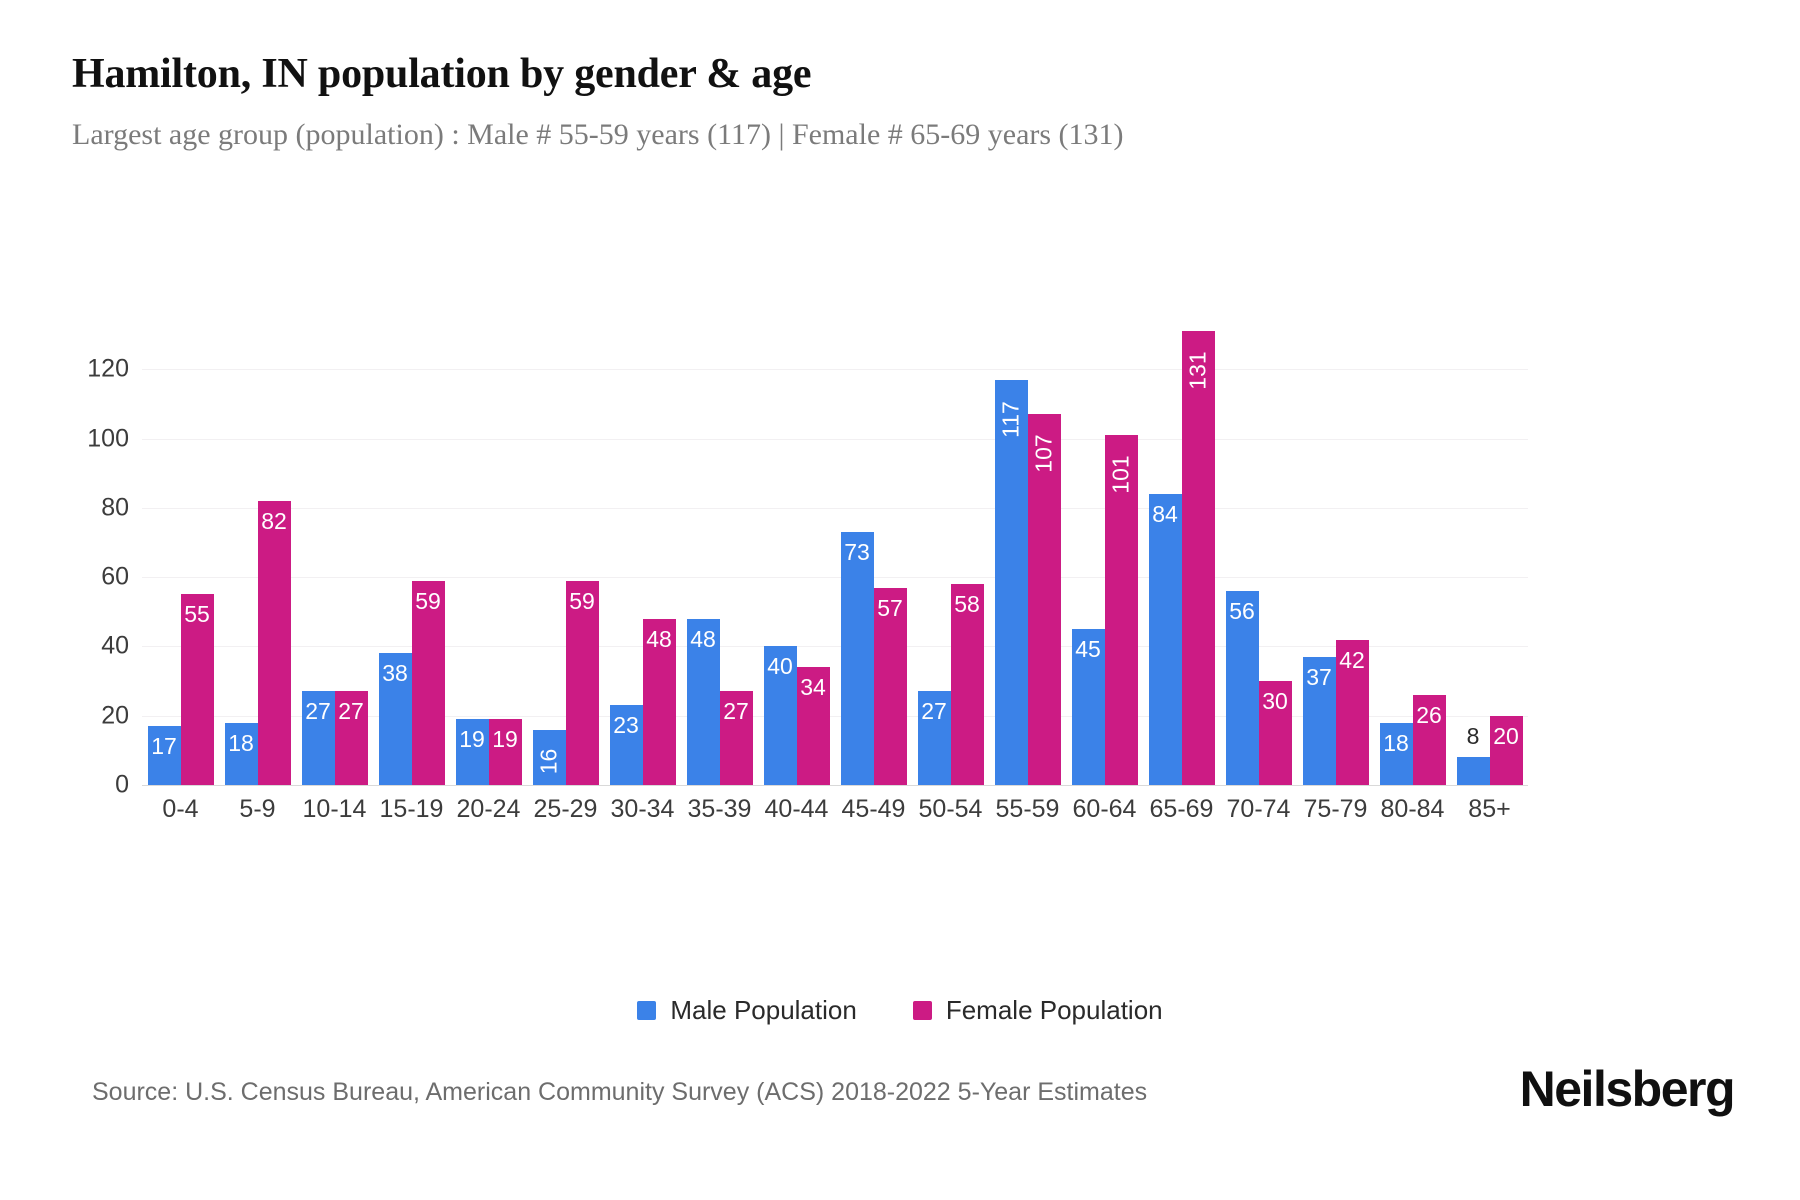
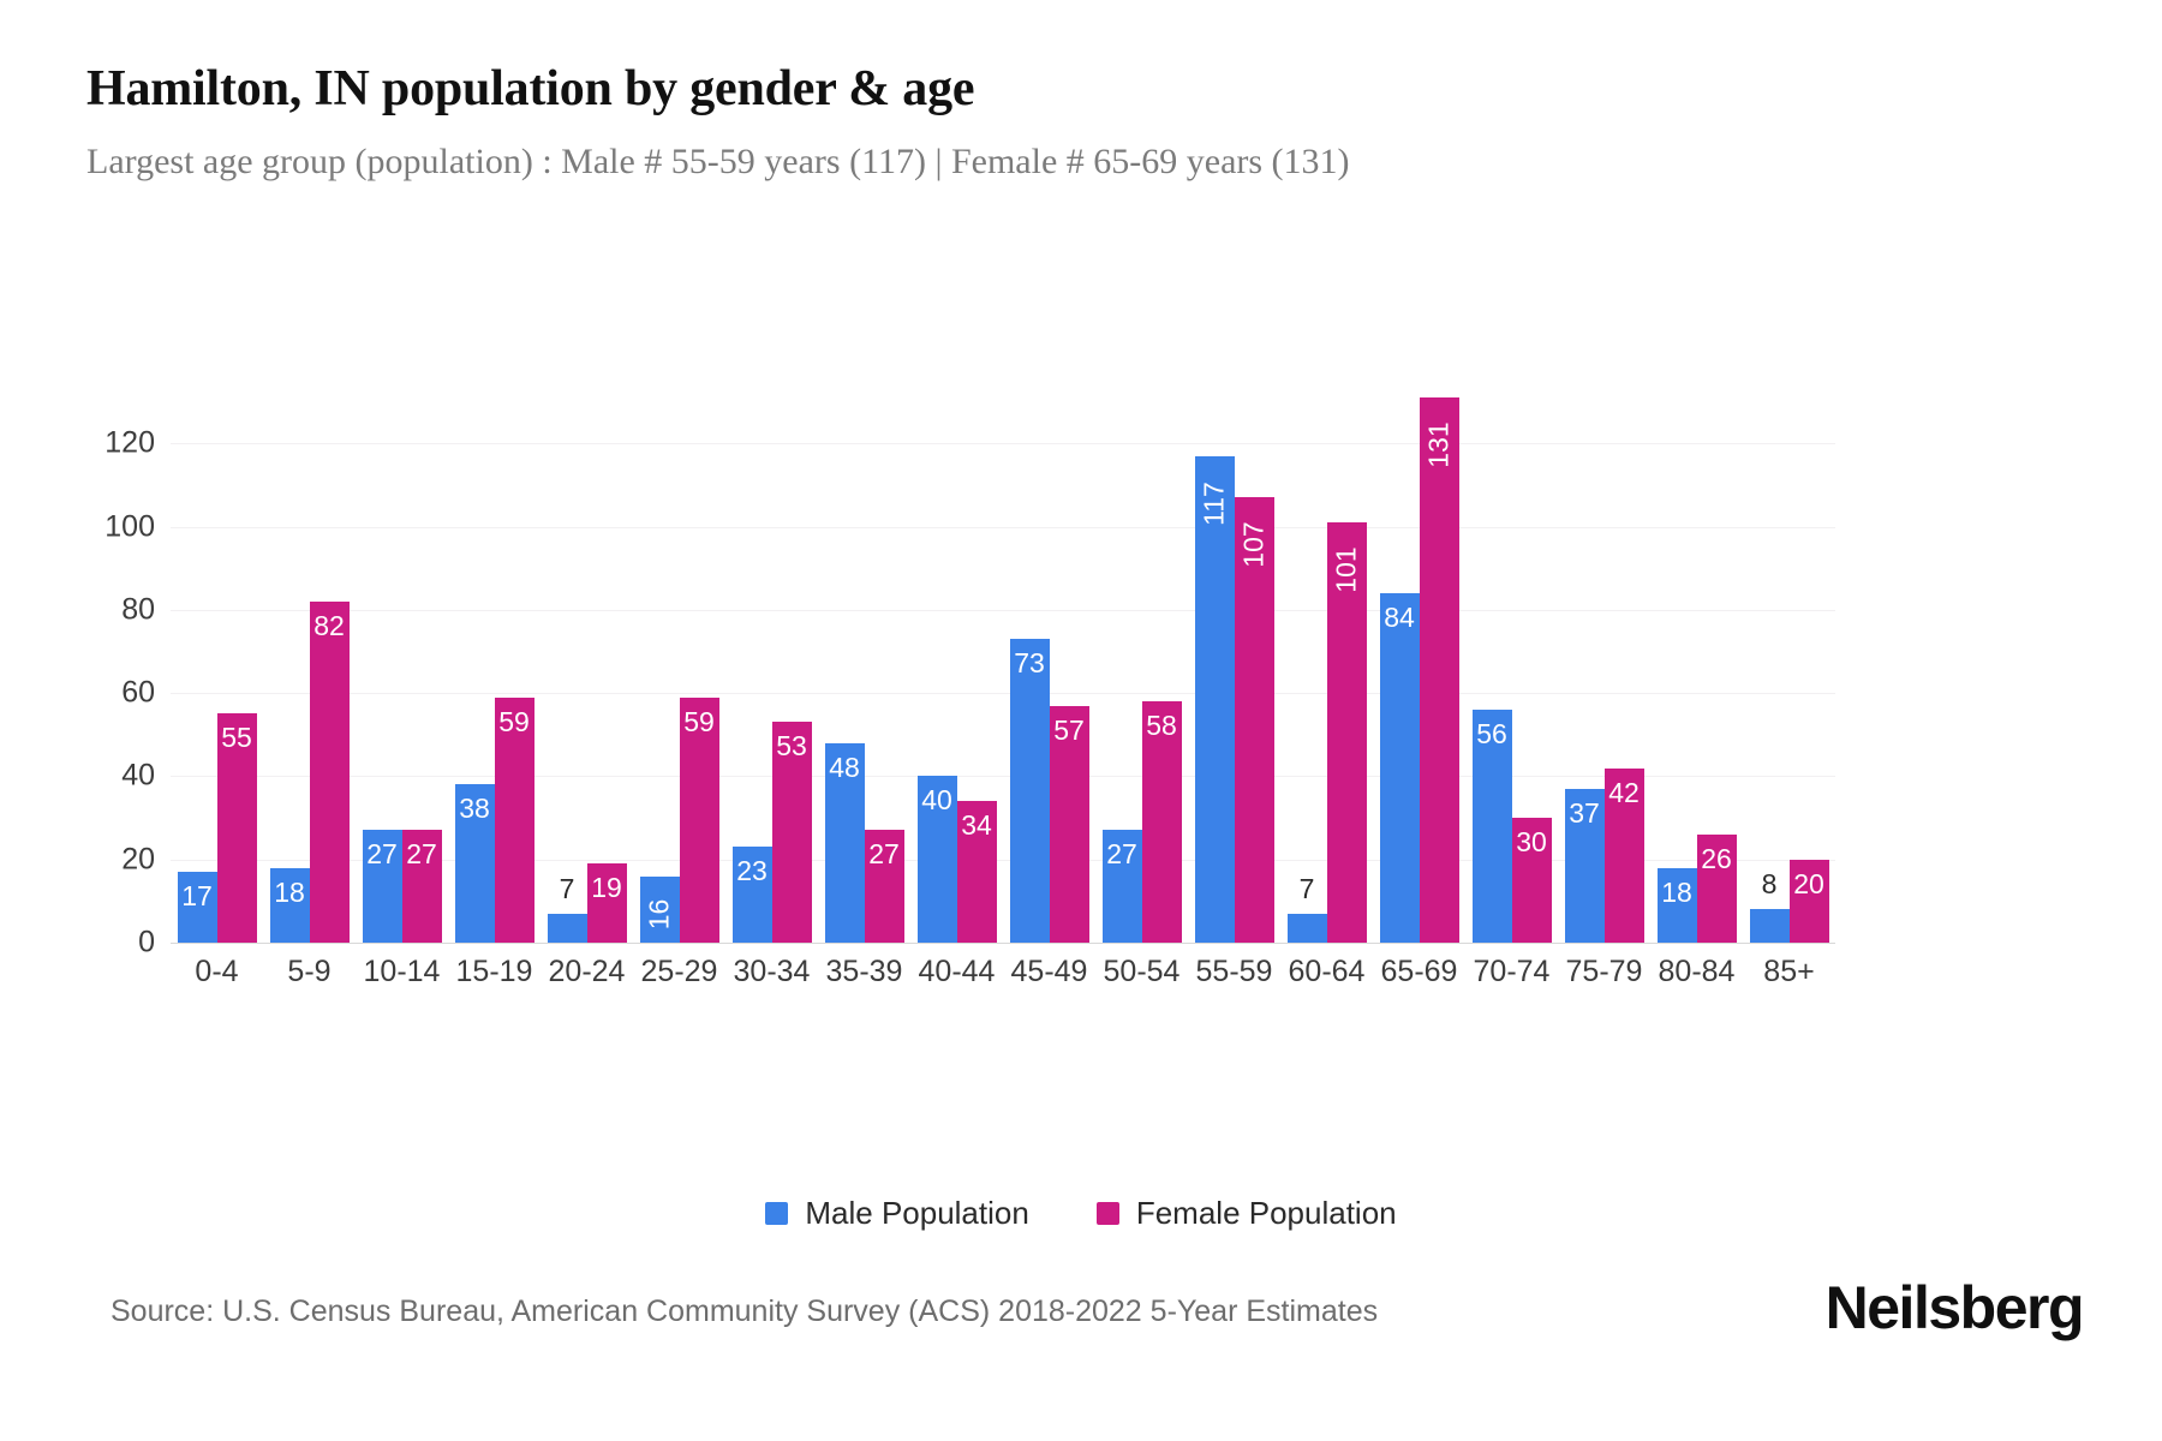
Male Population/20-24: 19 -> 7
Female Population/30-34: 48 -> 53
Male Population/60-64: 45 -> 7
